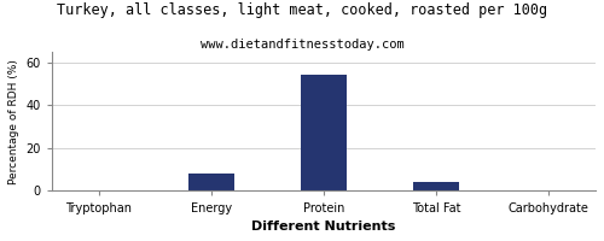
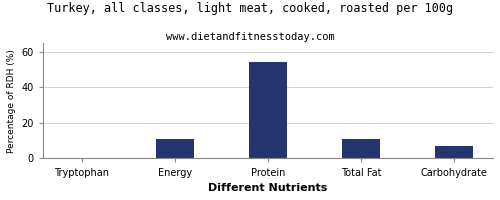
Energy: 8 -> 11
Total Fat: 4 -> 11
Carbohydrate: 0 -> 7
